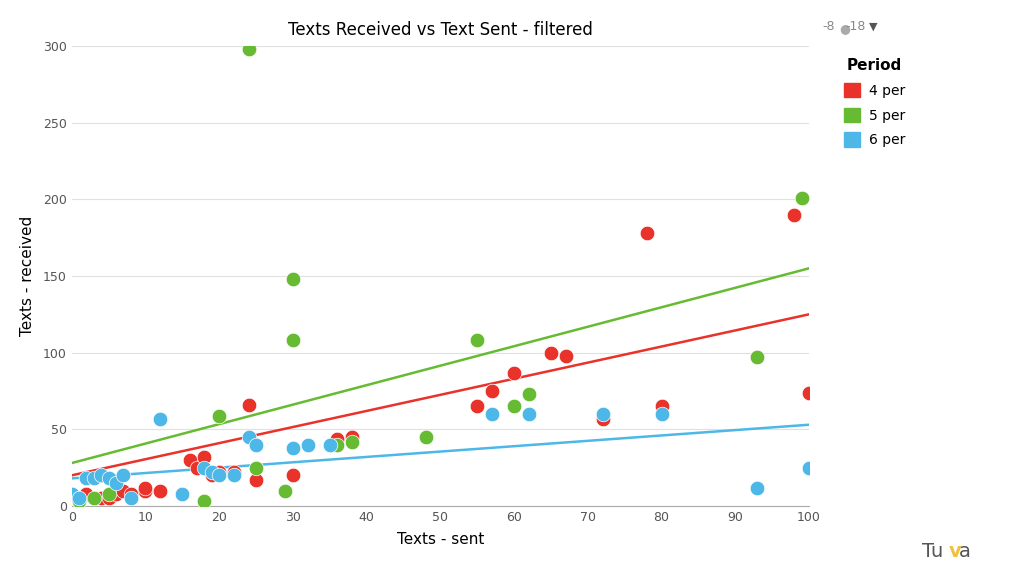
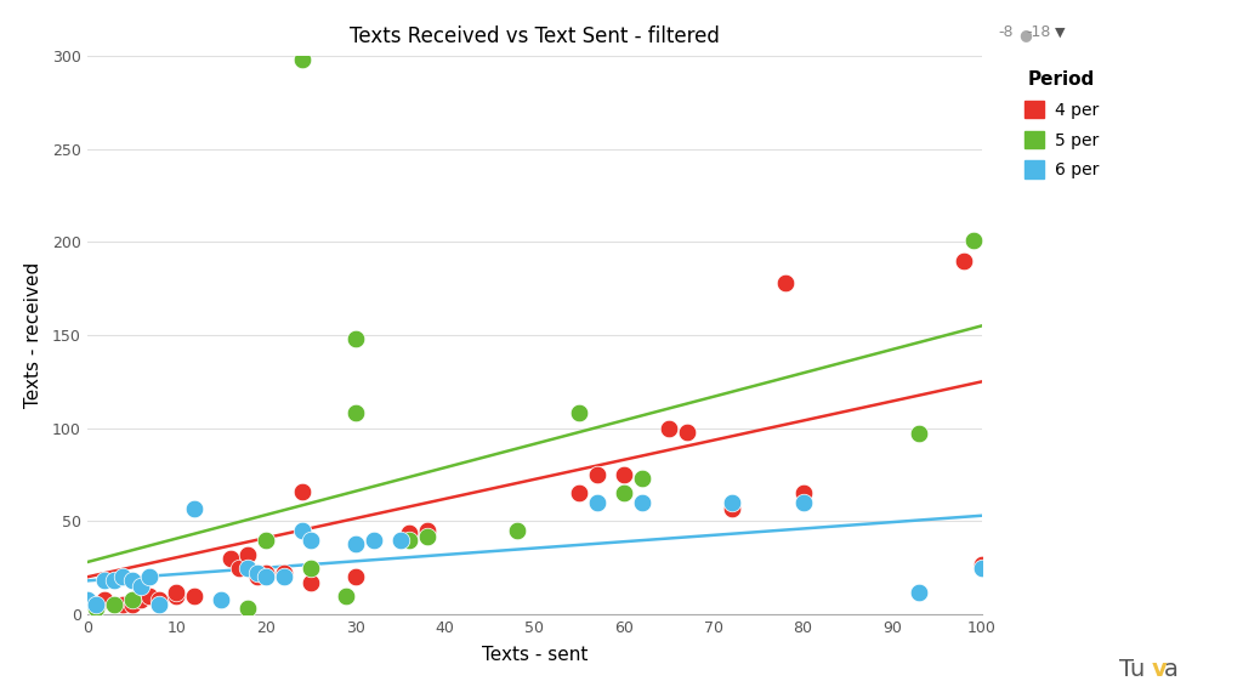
5 per/20: 59 -> 40
4 per/60: 87 -> 75
4 per/100: 74 -> 27
